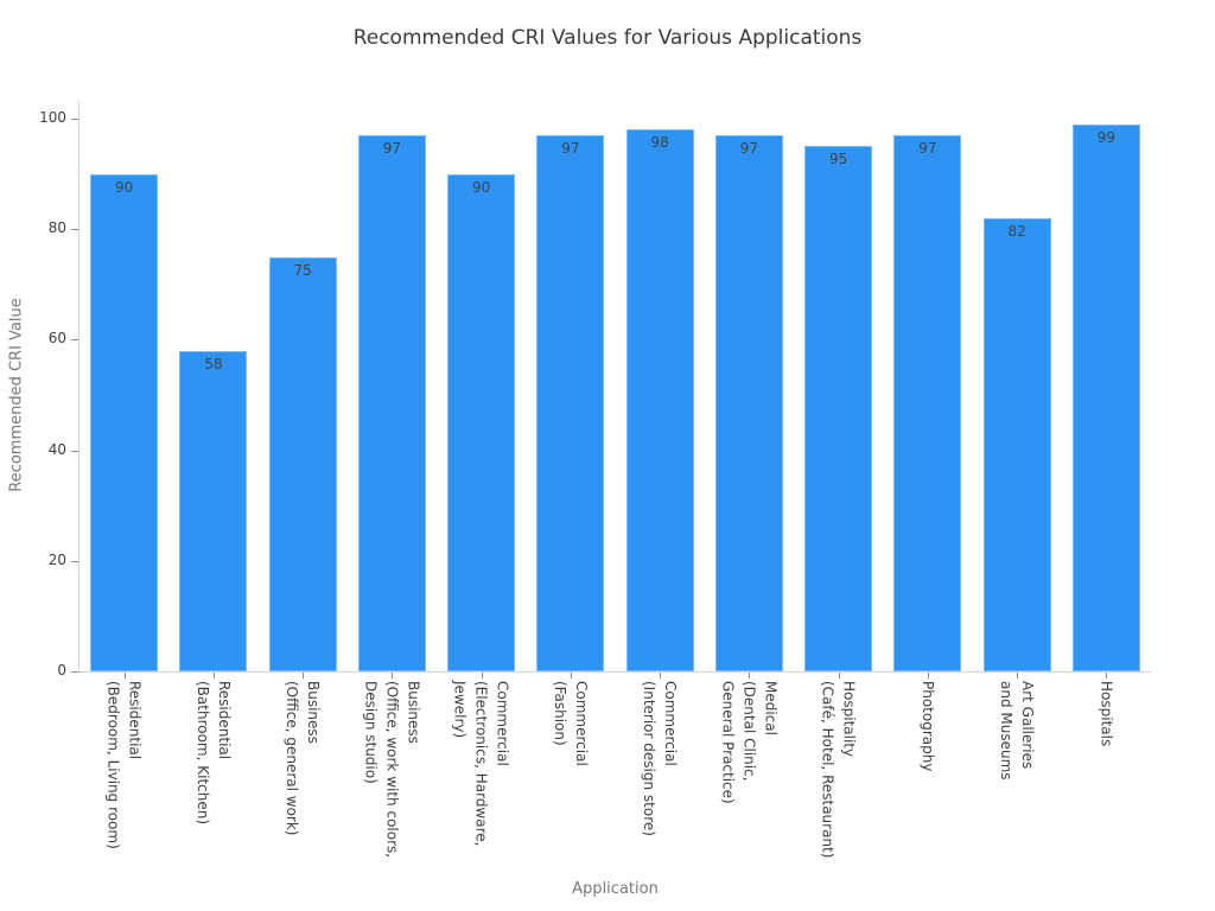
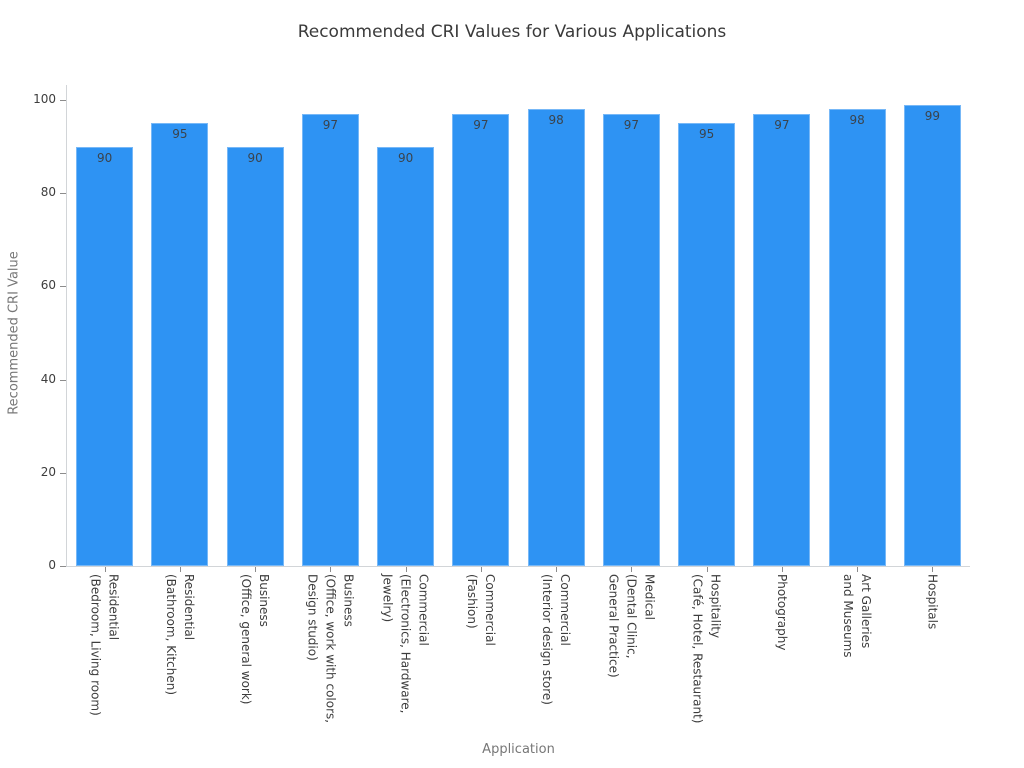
Residential (Bathroom, Kitchen): 58 -> 95
Business (Office, general work): 75 -> 90
Art Galleries and Museums: 82 -> 98
